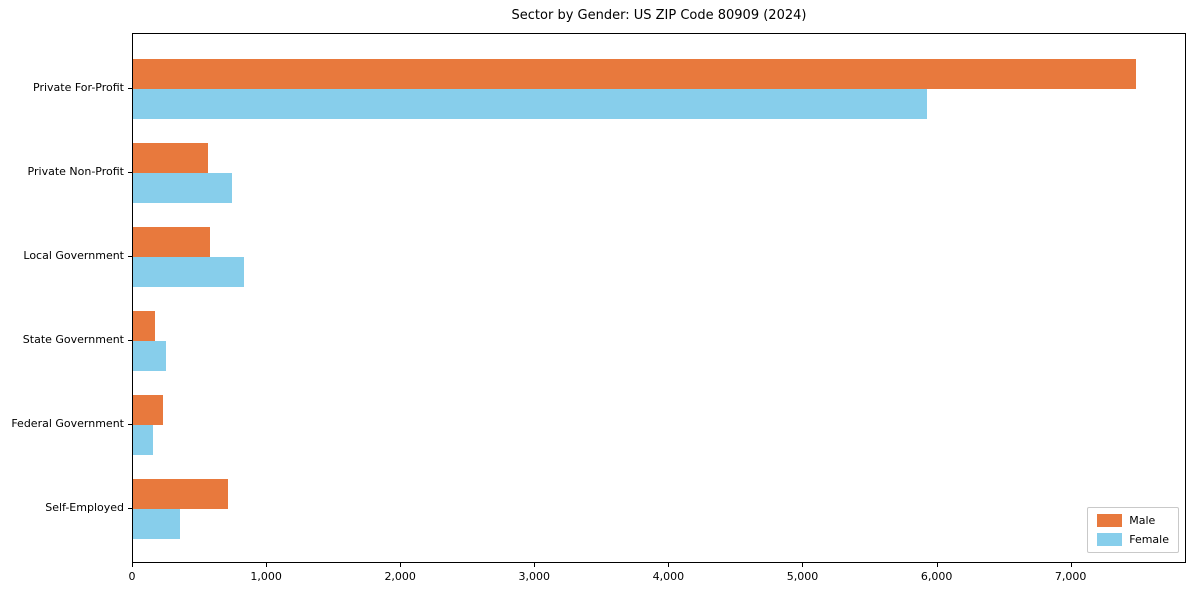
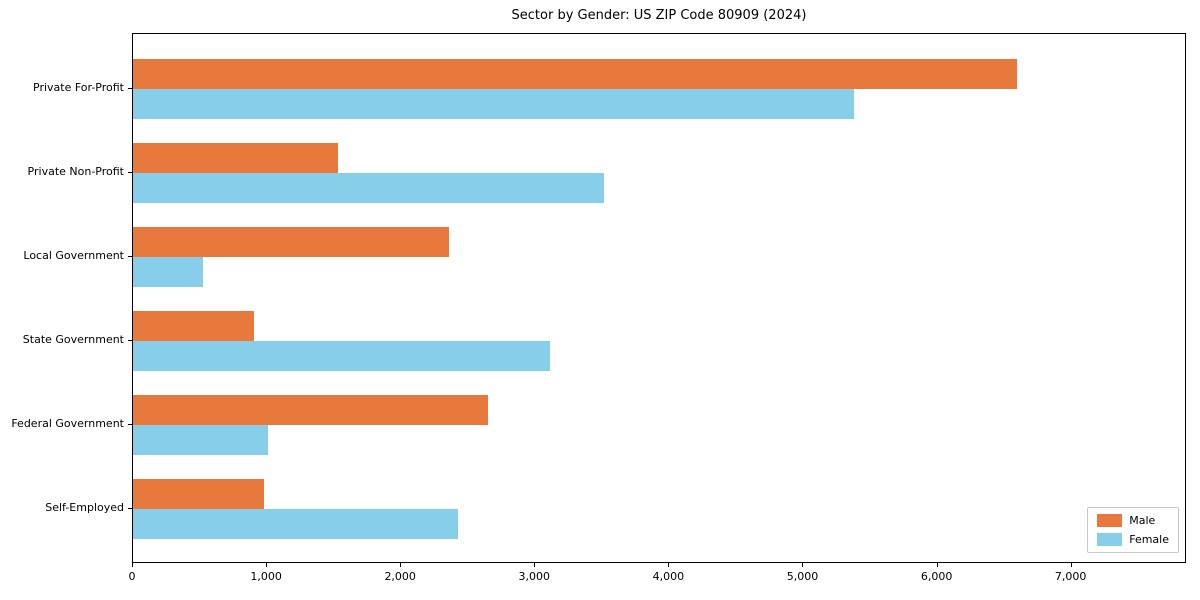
Male/Private For-Profit: 7480 -> 6590
Female/Private For-Profit: 5920 -> 5380
Male/Private Non-Profit: 560 -> 1530
Female/Private Non-Profit: 740 -> 3510
Male/Local Government: 580 -> 2360
Female/Local Government: 830 -> 520
Male/State Government: 160 -> 900
Female/State Government: 240 -> 3110
Male/Federal Government: 220 -> 2650
Female/Federal Government: 150 -> 1010
Male/Self-Employed: 710 -> 980
Female/Self-Employed: 350 -> 2420
